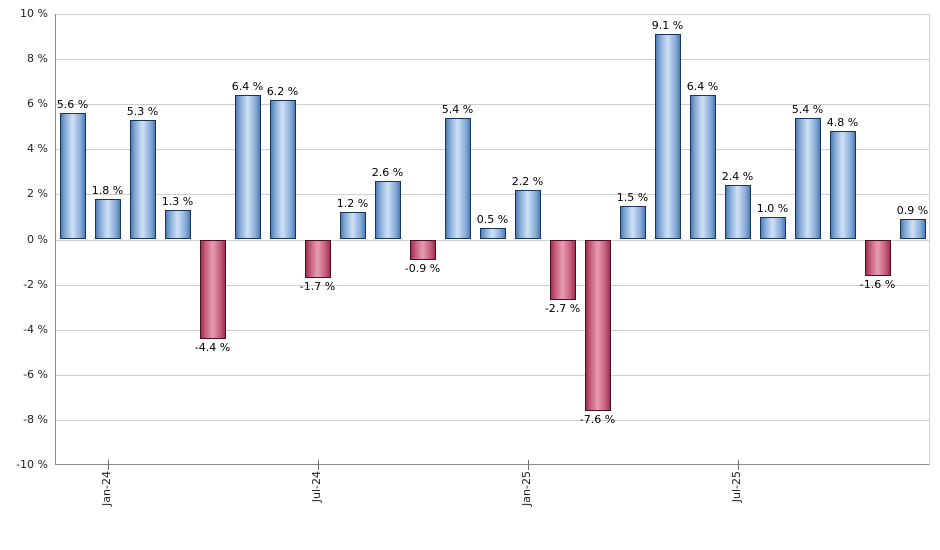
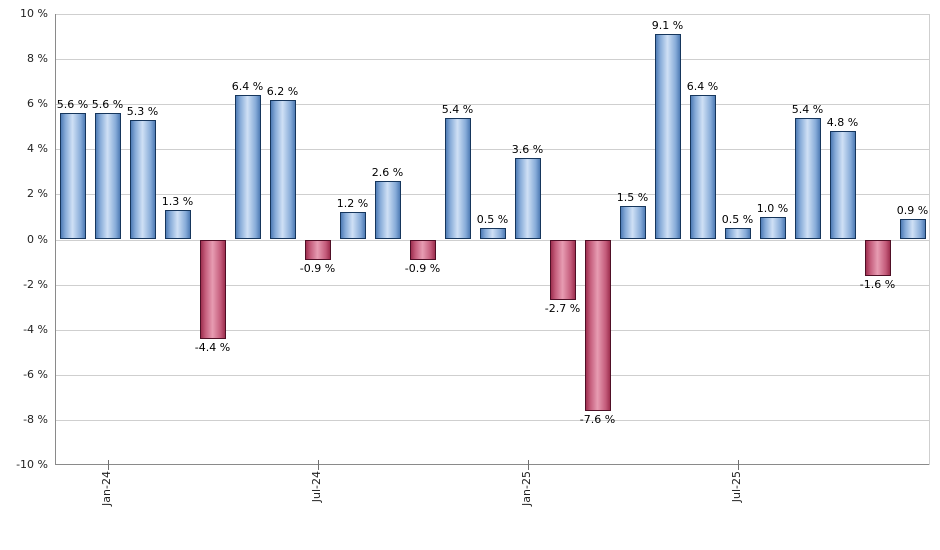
Jan-24: 1.8 -> 5.6
Jul-24: -1.7 -> -0.9
Jan-25: 2.2 -> 3.6
Jul-25: 2.4 -> 0.5
